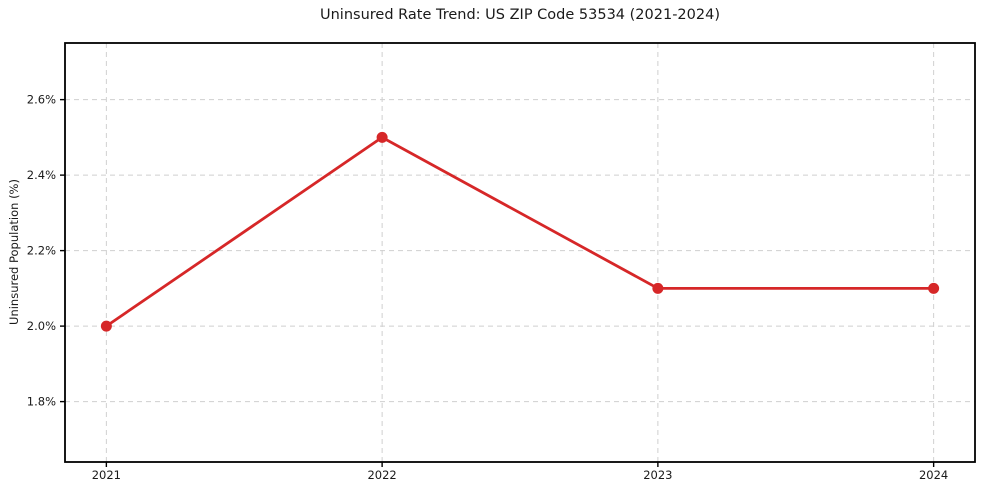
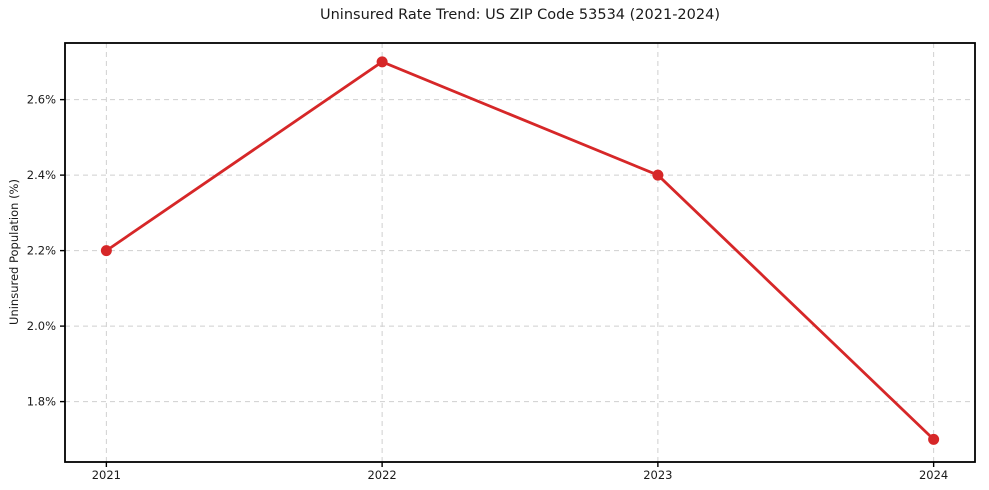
2021: 2.0% -> 2.2%
2022: 2.5% -> 2.7%
2023: 2.1% -> 2.4%
2024: 2.1% -> 1.7%
